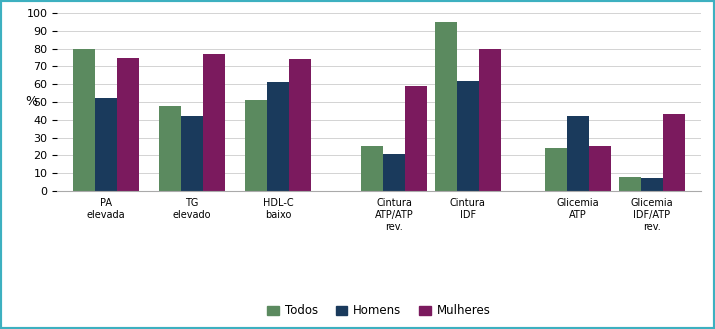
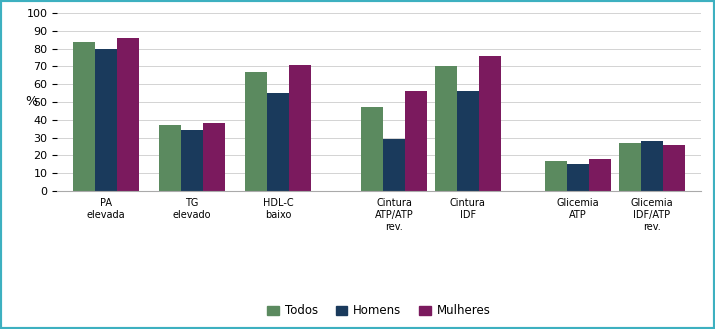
Todos/PA elevada: 80 -> 84
Homens/PA elevada: 52 -> 80
Mulheres/PA elevada: 75 -> 86
Todos/TG elevado: 48 -> 37
Homens/TG elevado: 42 -> 34
Mulheres/TG elevado: 77 -> 38
Todos/HDL-C baixo: 51 -> 67
Homens/HDL-C baixo: 61 -> 55
Mulheres/HDL-C baixo: 74 -> 71
Todos/Cintura ATP/ATP rev.: 25 -> 47
Homens/Cintura ATP/ATP rev.: 21 -> 29
Mulheres/Cintura ATP/ATP rev.: 59 -> 56
Todos/Cintura IDF: 95 -> 70
Homens/Cintura IDF: 62 -> 56
Mulheres/Cintura IDF: 80 -> 76
Todos/Glicemia ATP: 24 -> 17
Homens/Glicemia ATP: 42 -> 15
Mulheres/Glicemia ATP: 25 -> 18
Todos/Glicemia IDF/ATP rev.: 8 -> 27
Homens/Glicemia IDF/ATP rev.: 7 -> 28
Mulheres/Glicemia IDF/ATP rev.: 43 -> 26
